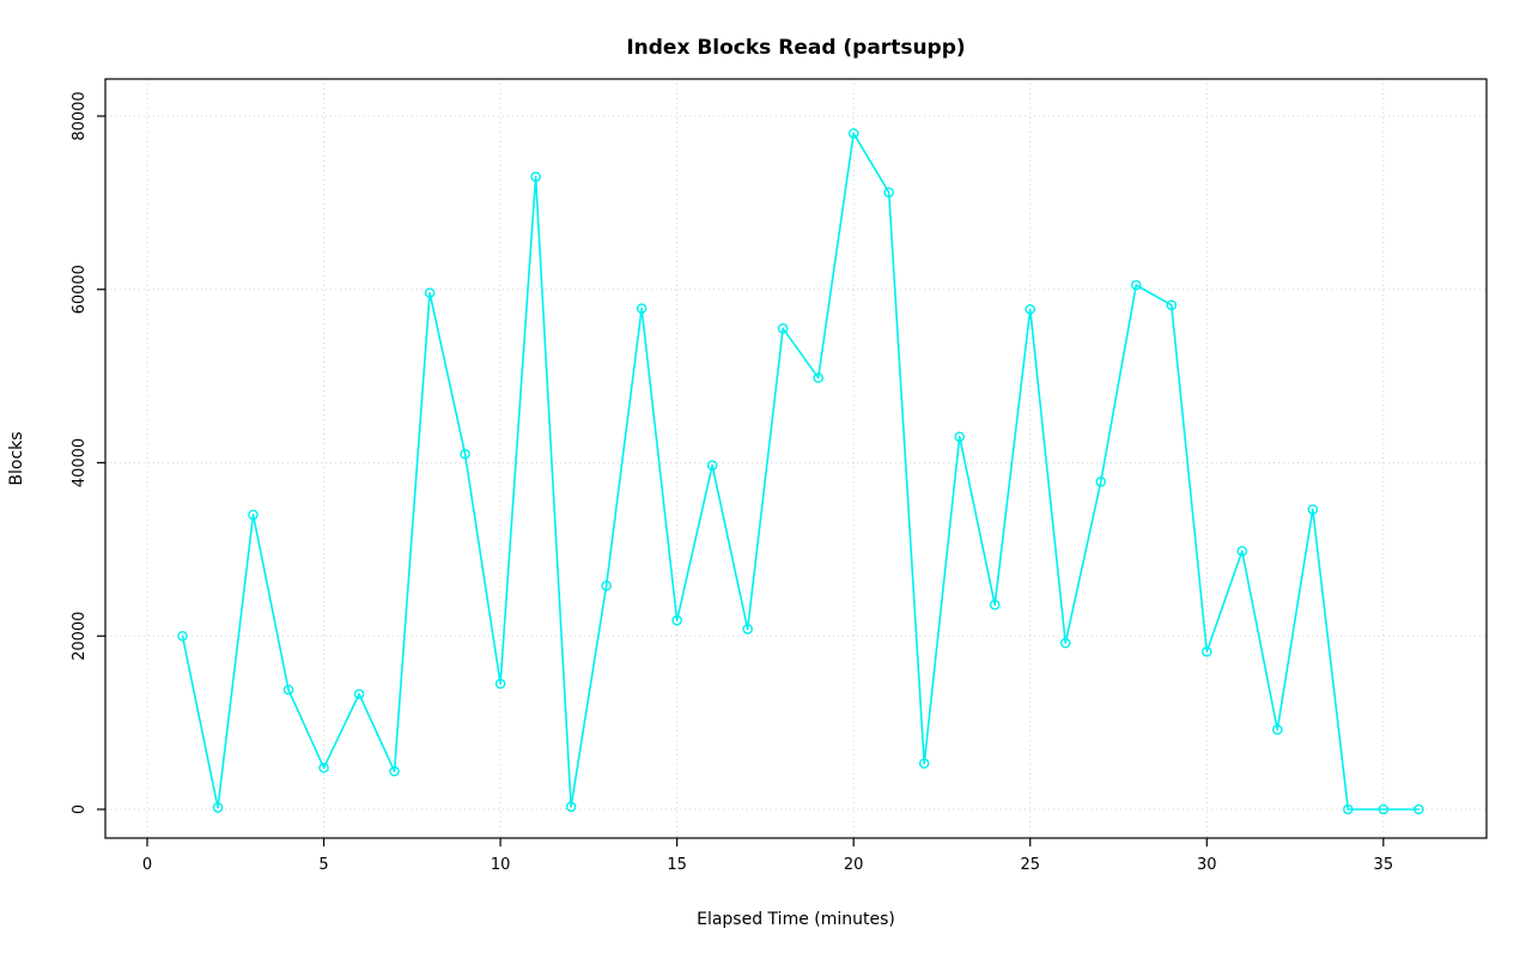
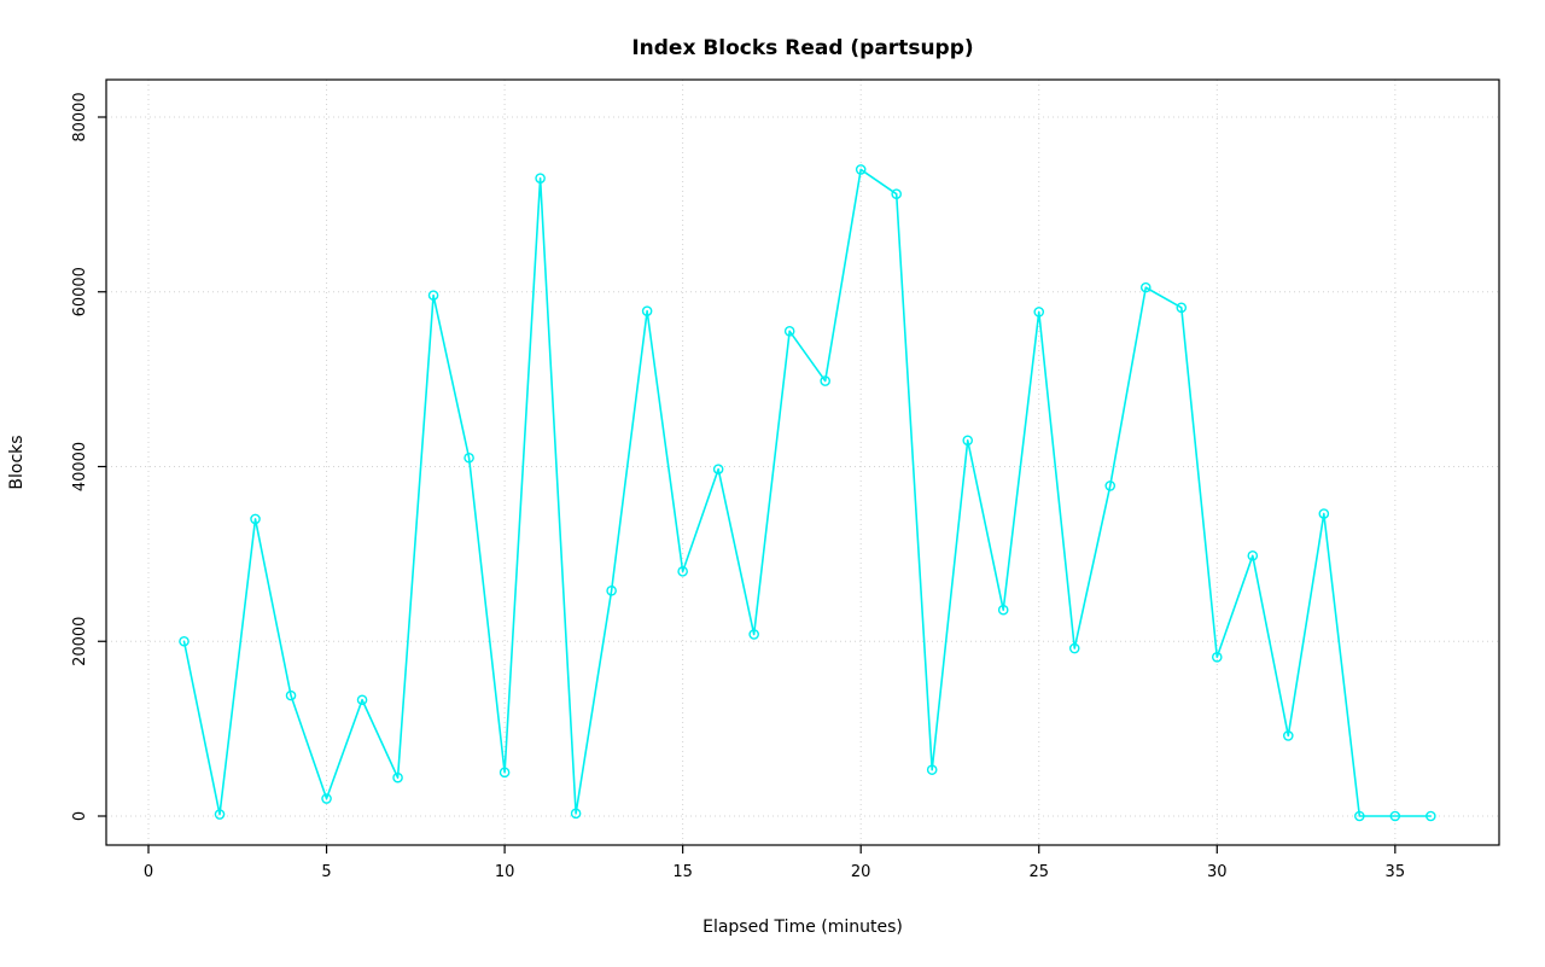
5: 5000 -> 2000
10: 14000 -> 5000
15: 22000 -> 28000
20: 78000 -> 74000
